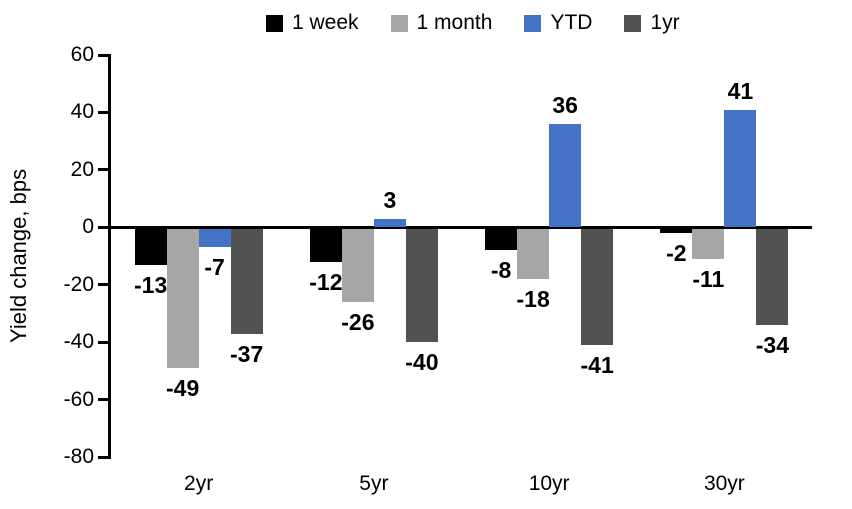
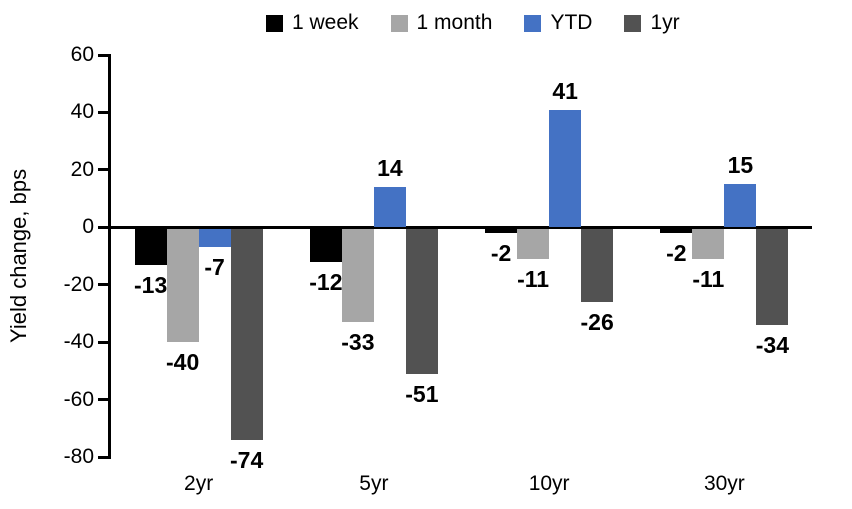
1 month/2yr: -49 -> -40
1yr/2yr: -37 -> -74
1 month/5yr: -26 -> -33
YTD/5yr: 3 -> 14
1yr/5yr: -40 -> -51
1 week/10yr: -8 -> -2
1 month/10yr: -18 -> -11
YTD/10yr: 36 -> 41
1yr/10yr: -41 -> -26
YTD/30yr: 41 -> 15
